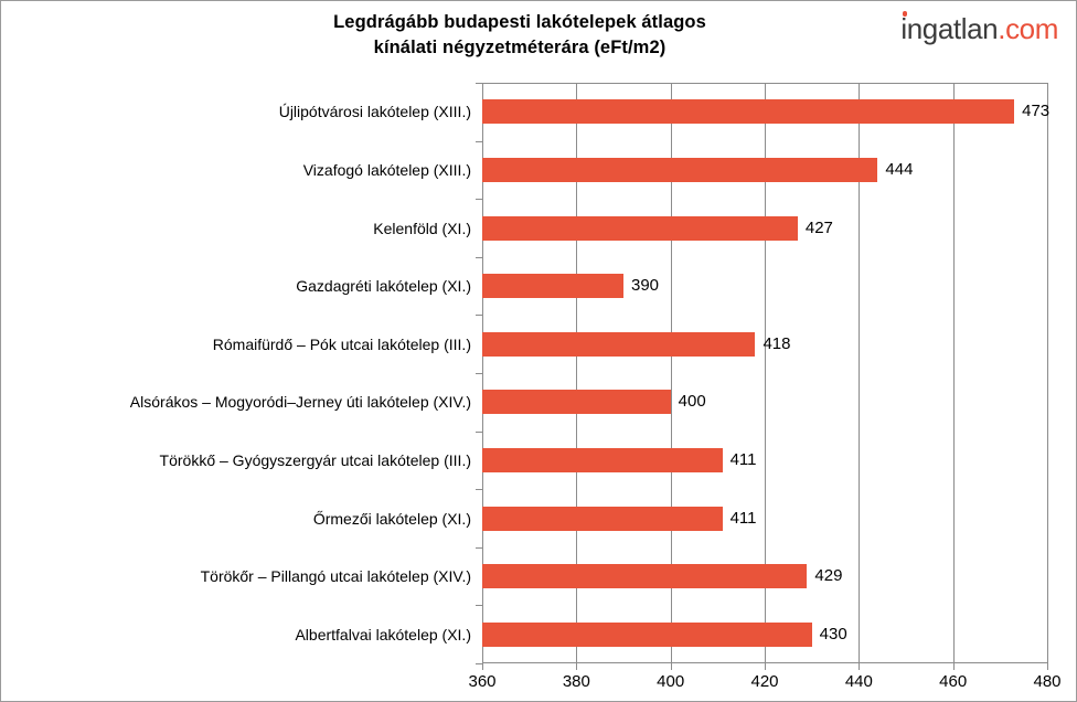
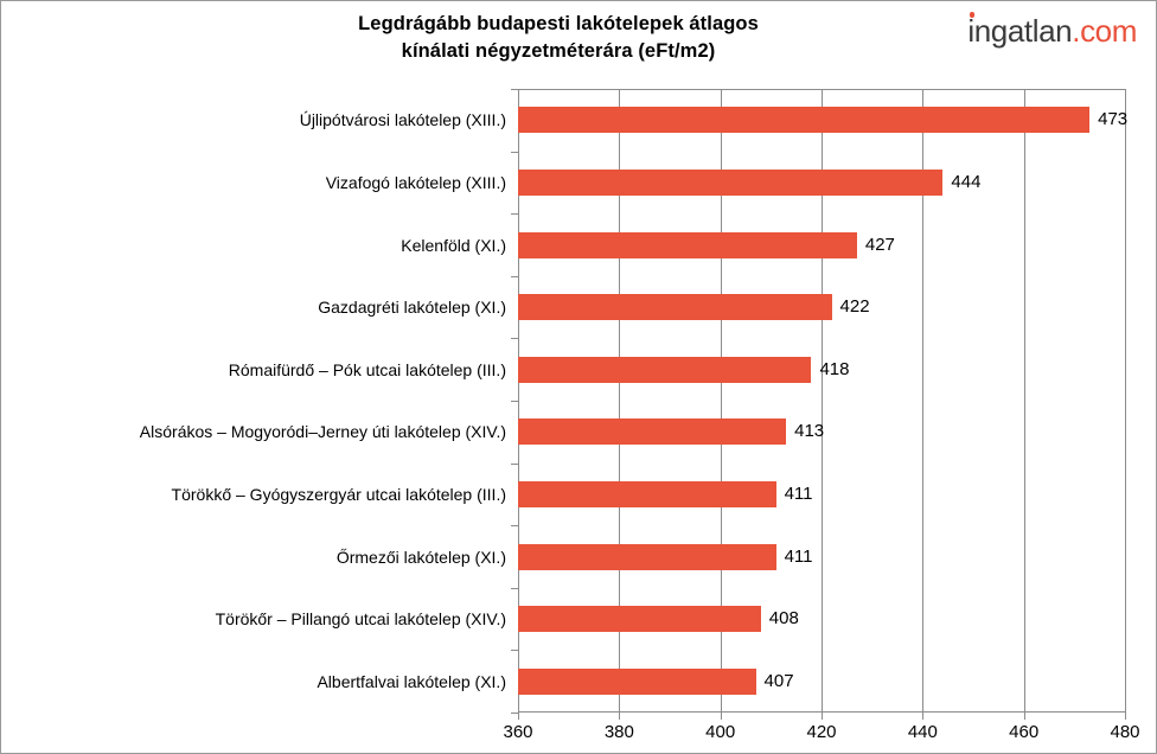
Gazdagréti lakótelep (XI.): 390 -> 422
Alsórákos – Mogyoródi–Jerney úti lakótelep (XIV.): 400 -> 413
Törökőr – Pillangó utcai lakótelep (XIV.): 429 -> 408
Albertfalvai lakótelep (XI.): 430 -> 407
